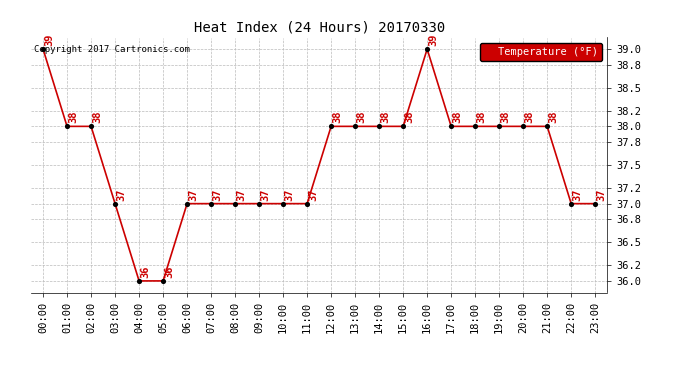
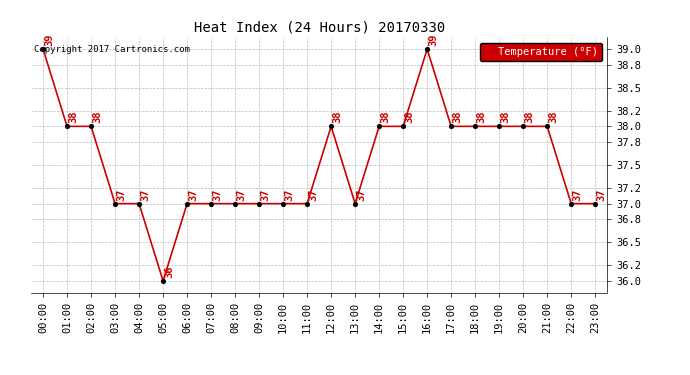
04:00: 36 -> 37
13:00: 38 -> 37
